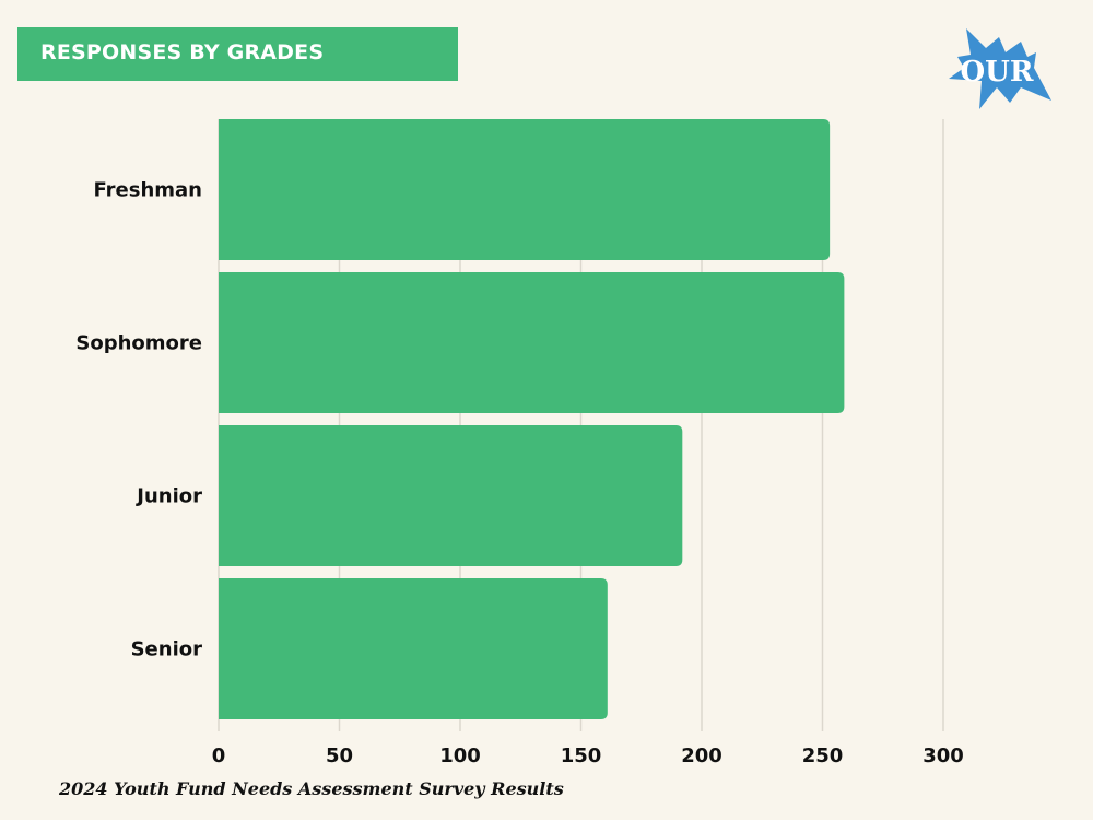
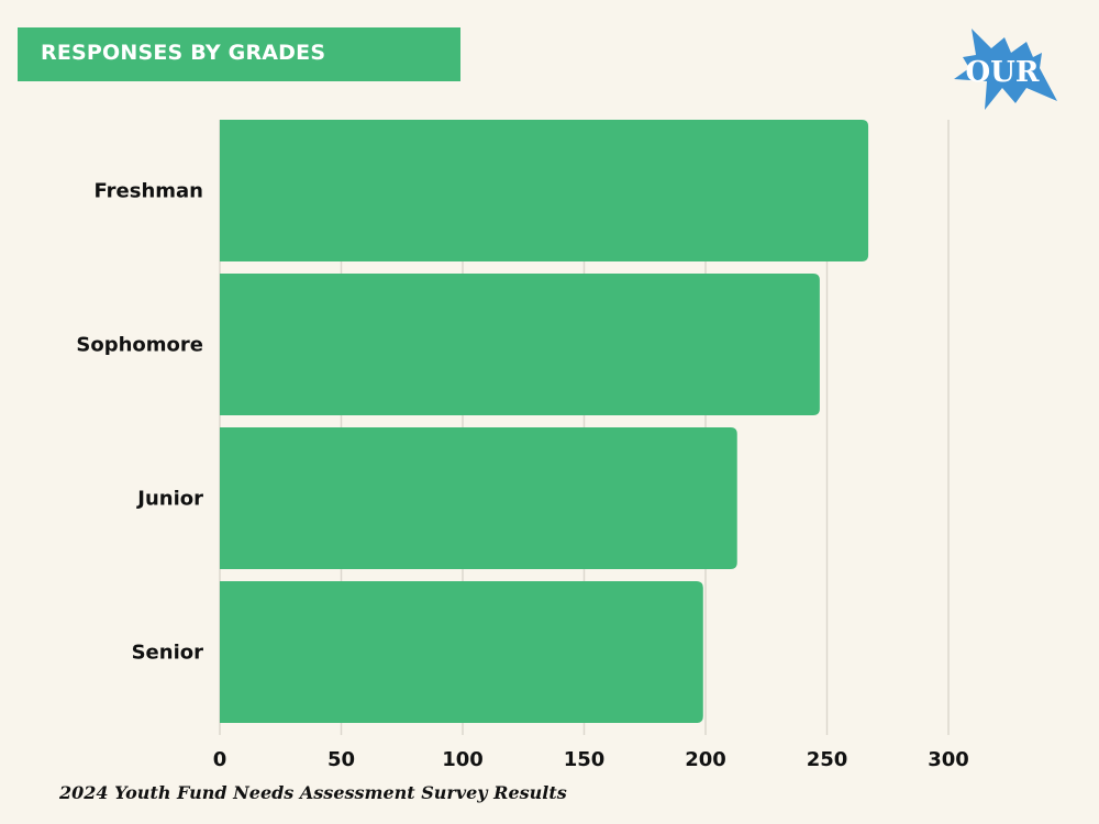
Freshman: 253 -> 267
Sophomore: 259 -> 247
Junior: 192 -> 213
Senior: 161 -> 199
